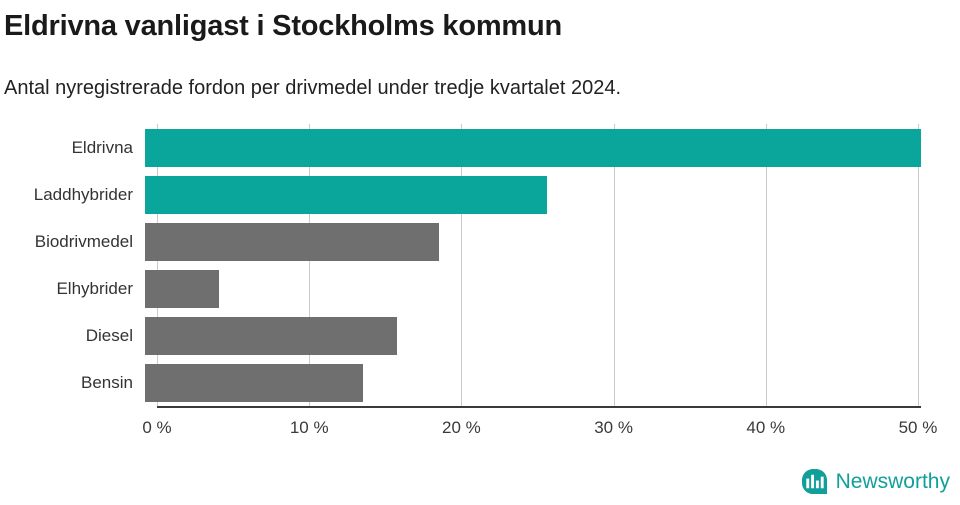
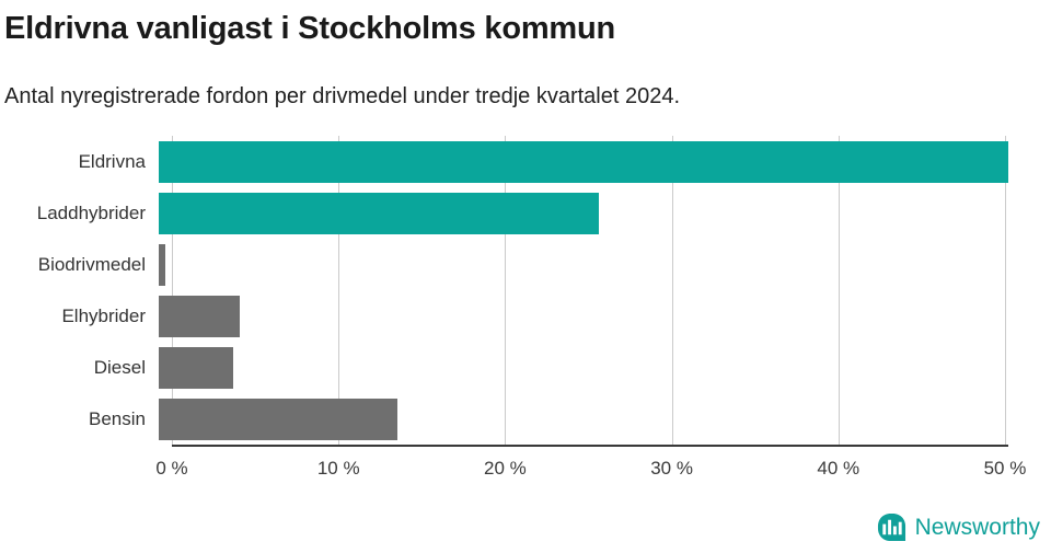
Biodrivmedel: 19.0% -> 0.4%
Diesel: 16.3% -> 4.4%
